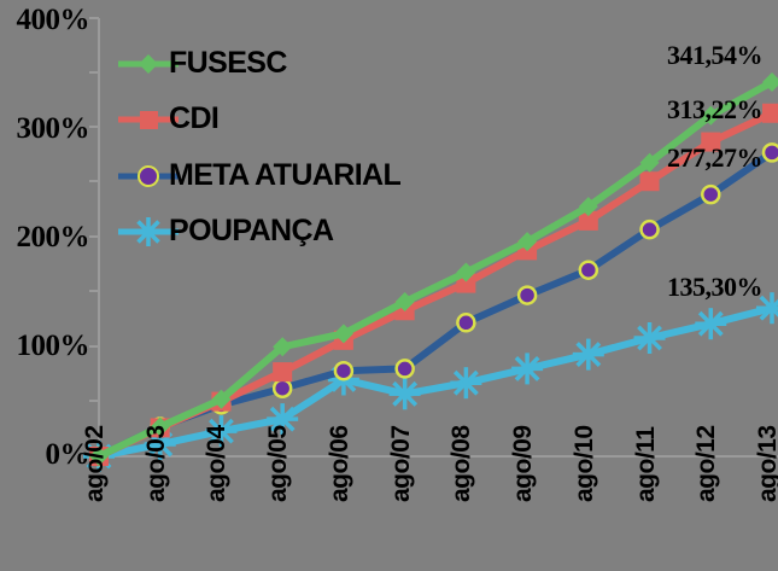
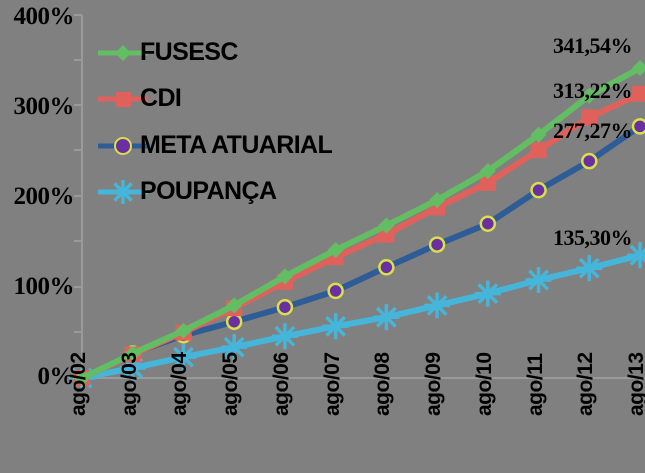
FUSESC/ago/05: 100% -> 80%
POUPANÇA/ago/06: 70% -> 50%
META ATUARIAL/ago/07: 80% -> 100%
